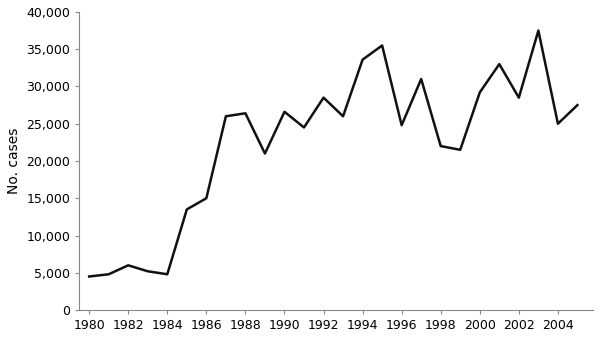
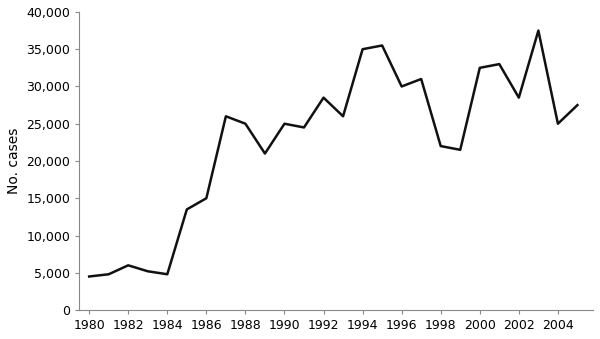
1988: 26,400 -> 25,000
1990: 26,600 -> 25,000
1994: 33,600 -> 35,000
1996: 24,800 -> 30,000
2000: 29,200 -> 32,500
